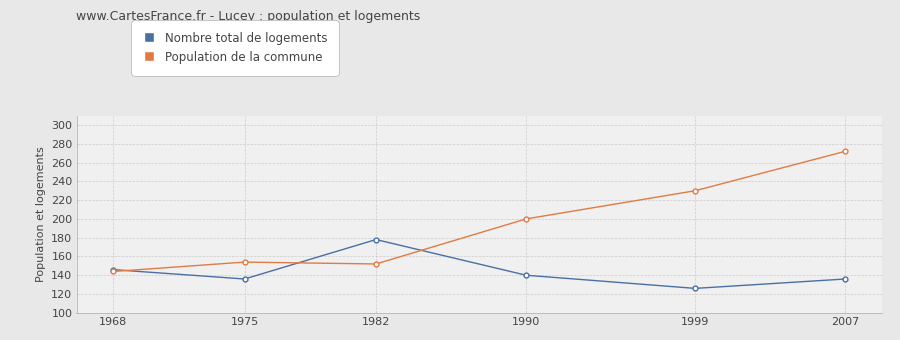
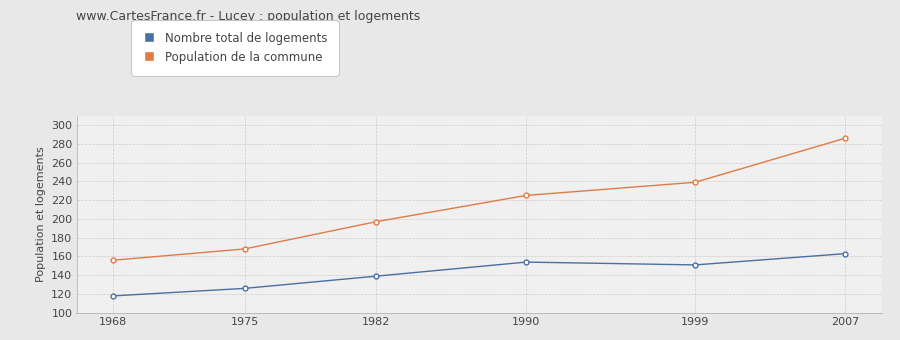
Nombre total de logements/1968: 146 -> 118
Population de la commune/1968: 144 -> 156
Nombre total de logements/1975: 136 -> 126
Population de la commune/1975: 154 -> 168
Nombre total de logements/1982: 178 -> 139
Population de la commune/1982: 152 -> 197
Nombre total de logements/1990: 140 -> 154
Population de la commune/1990: 200 -> 225
Nombre total de logements/1999: 126 -> 151
Population de la commune/1999: 230 -> 239
Nombre total de logements/2007: 136 -> 163
Population de la commune/2007: 272 -> 286
